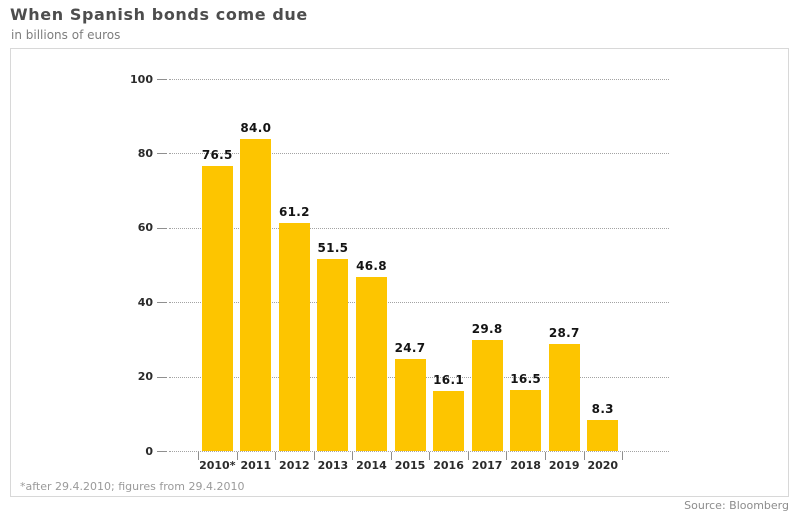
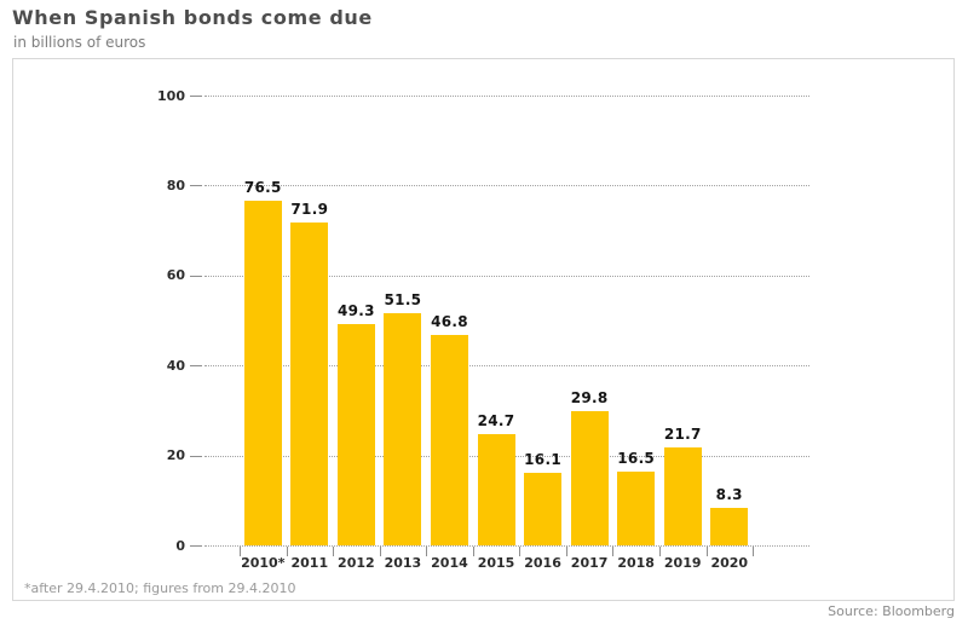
2011: 84.0 -> 71.9
2012: 61.2 -> 49.3
2019: 28.7 -> 21.7
